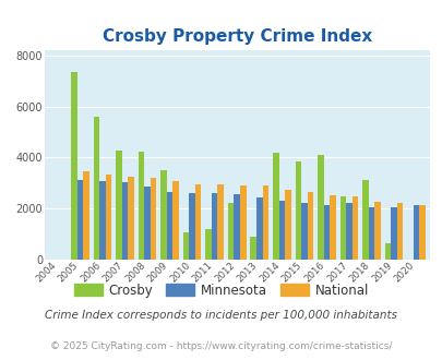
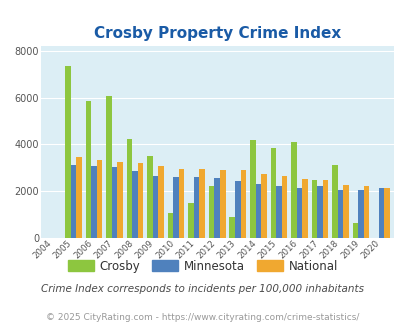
Crosby/2006: 5600 -> 5850
Crosby/2007: 4250 -> 6080
Crosby/2011: 1200 -> 1480
